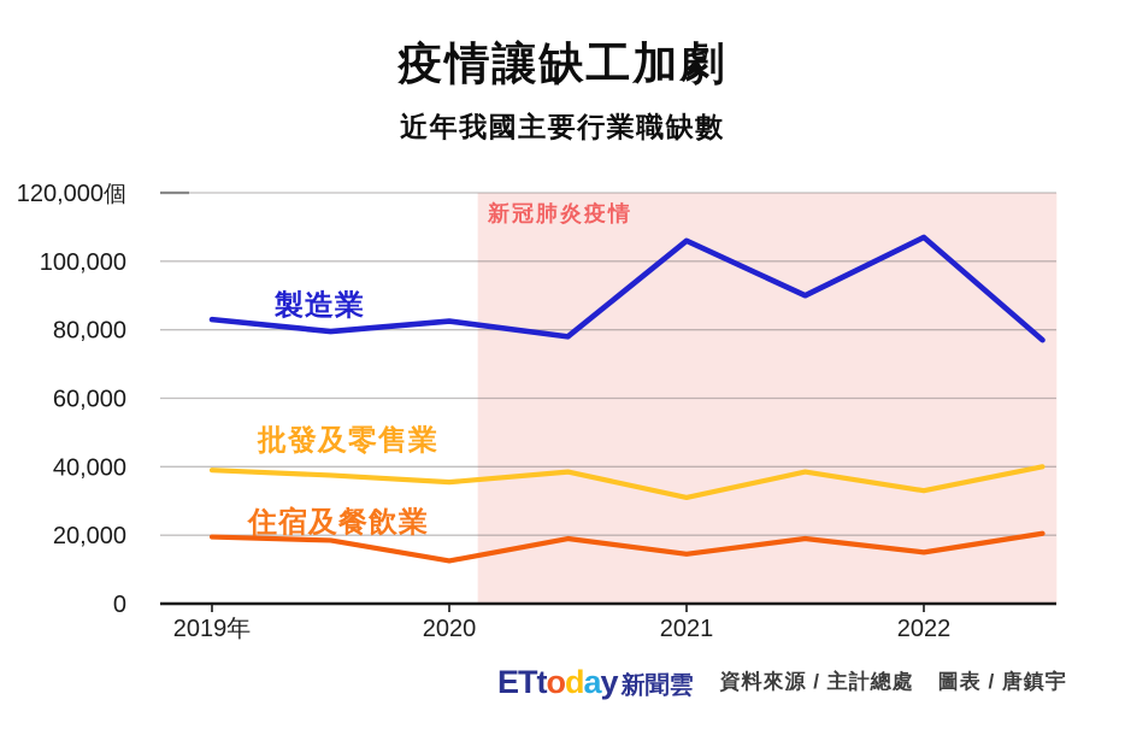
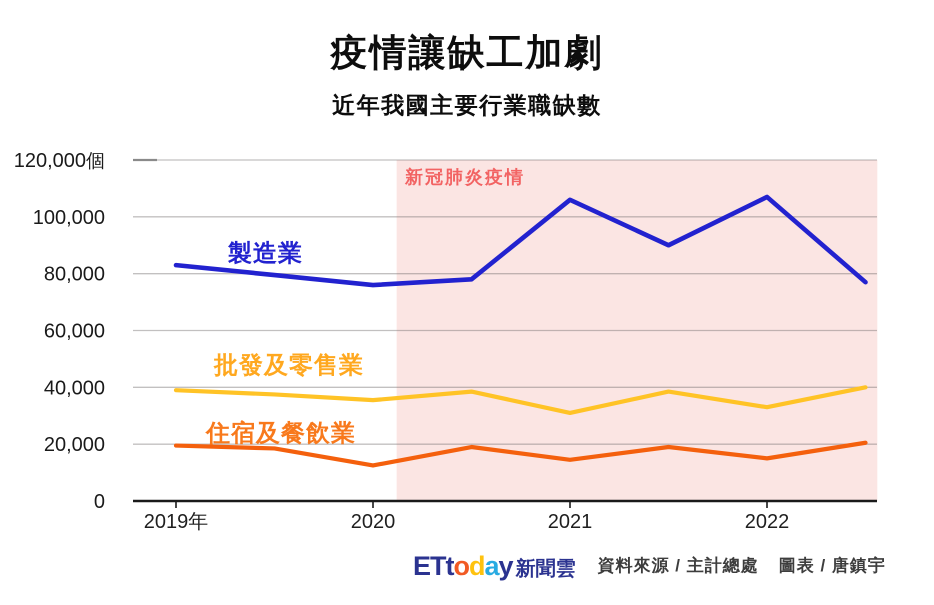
製造業/2020: 82000 -> 76000
